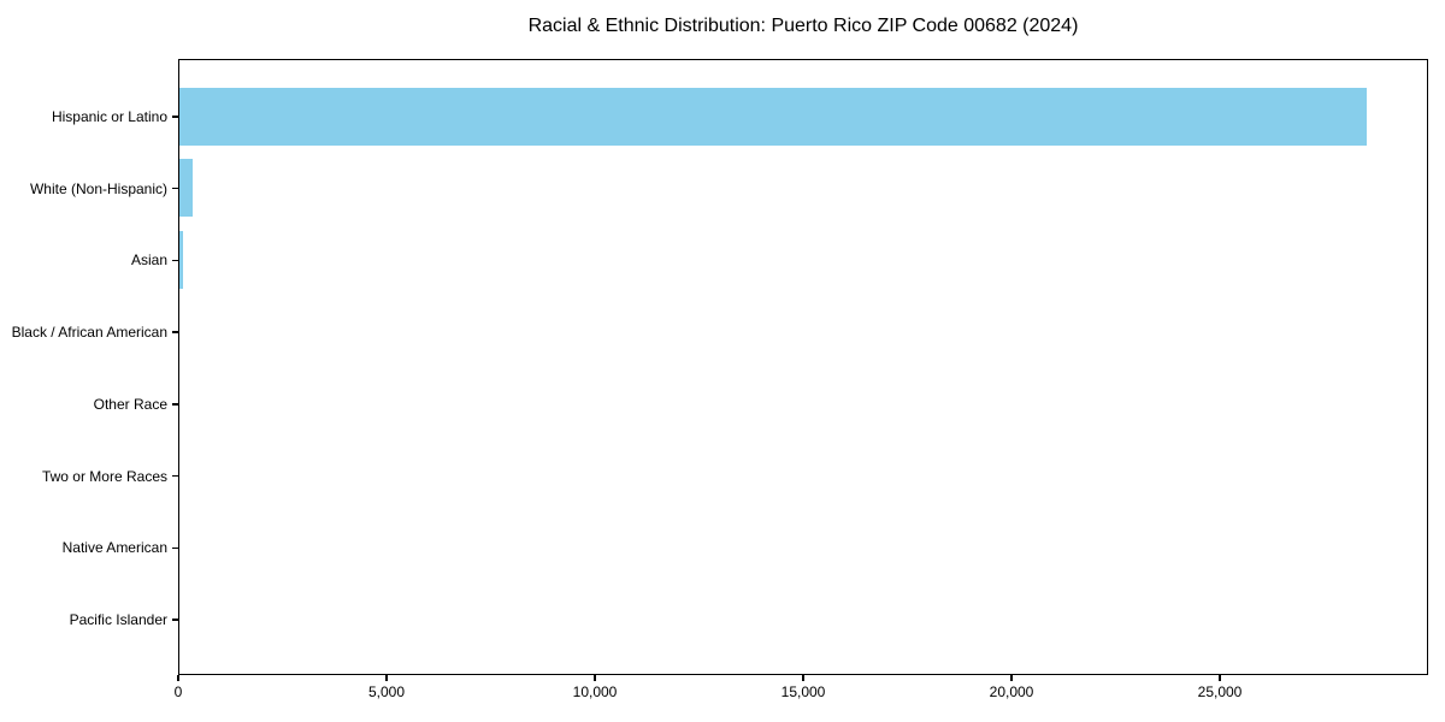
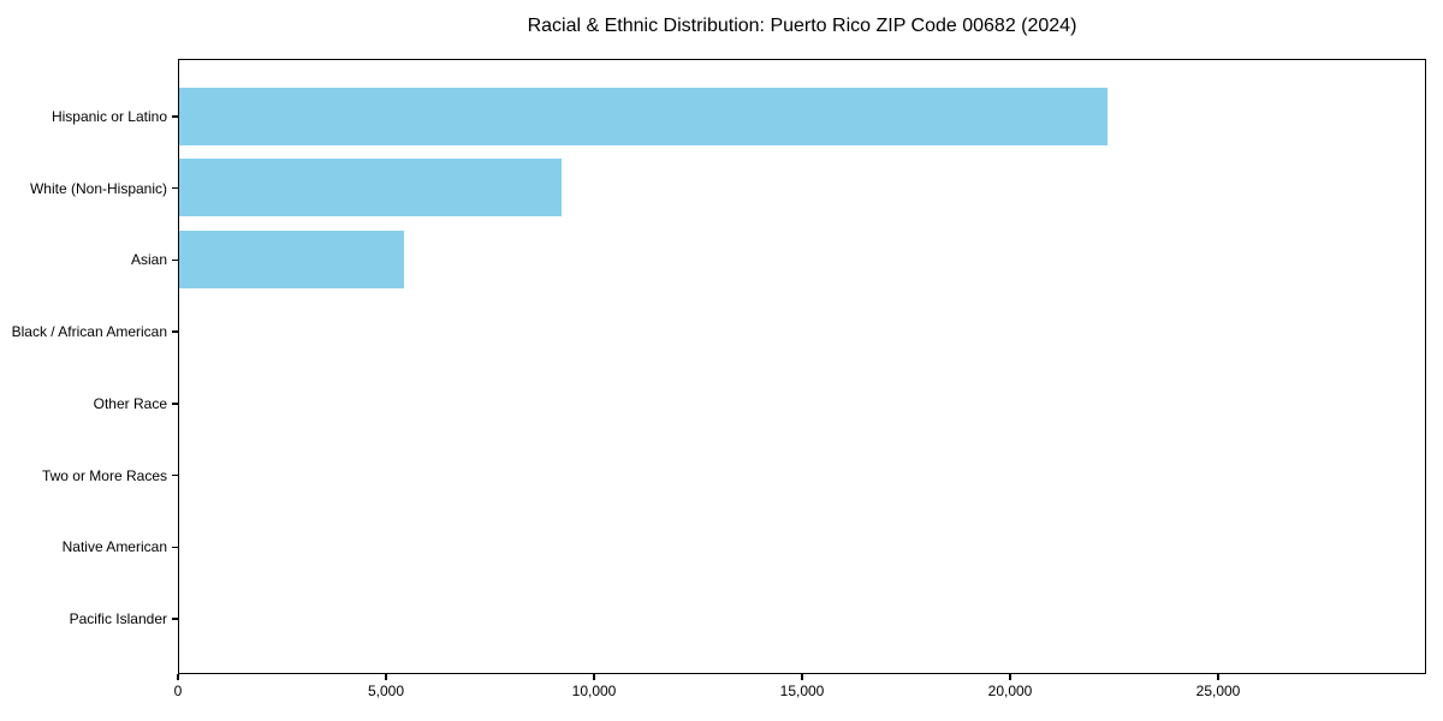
Hispanic or Latino: 28500 -> 22300
White (Non-Hispanic): 300 -> 9200
Asian: 100 -> 5400
